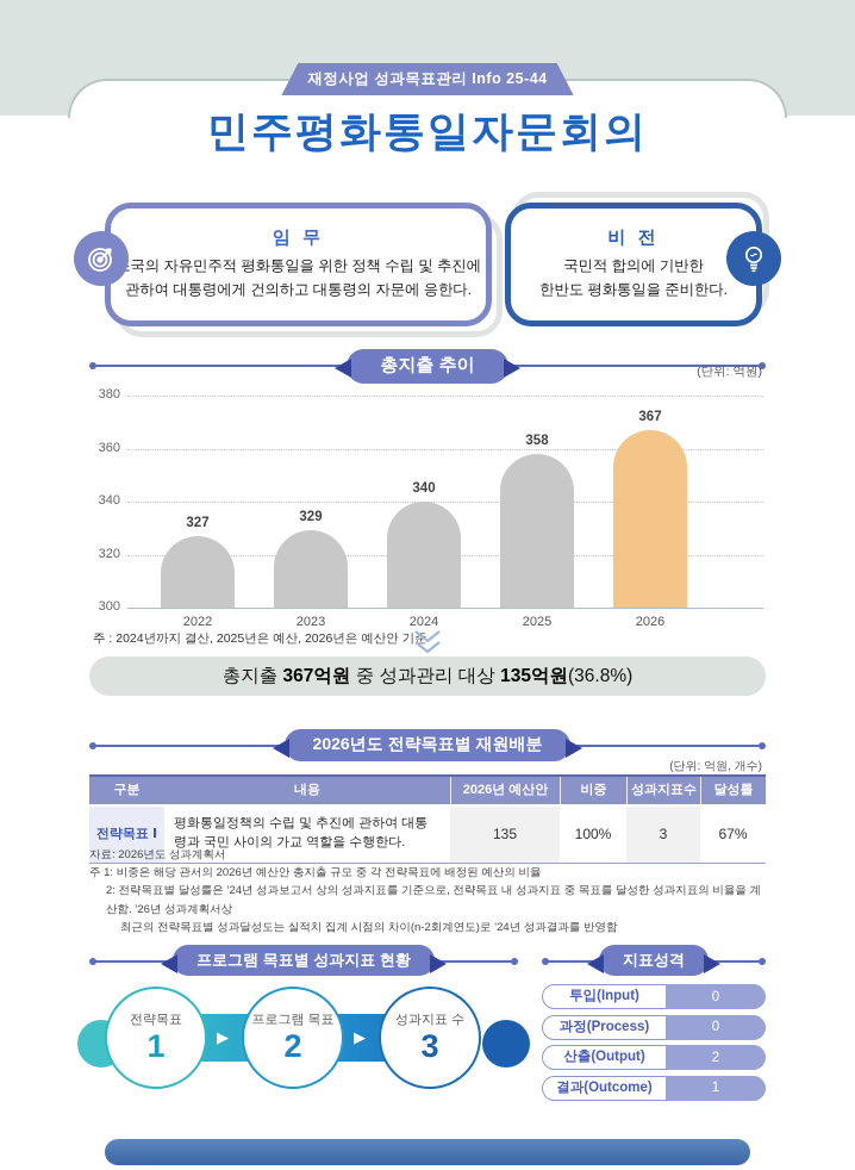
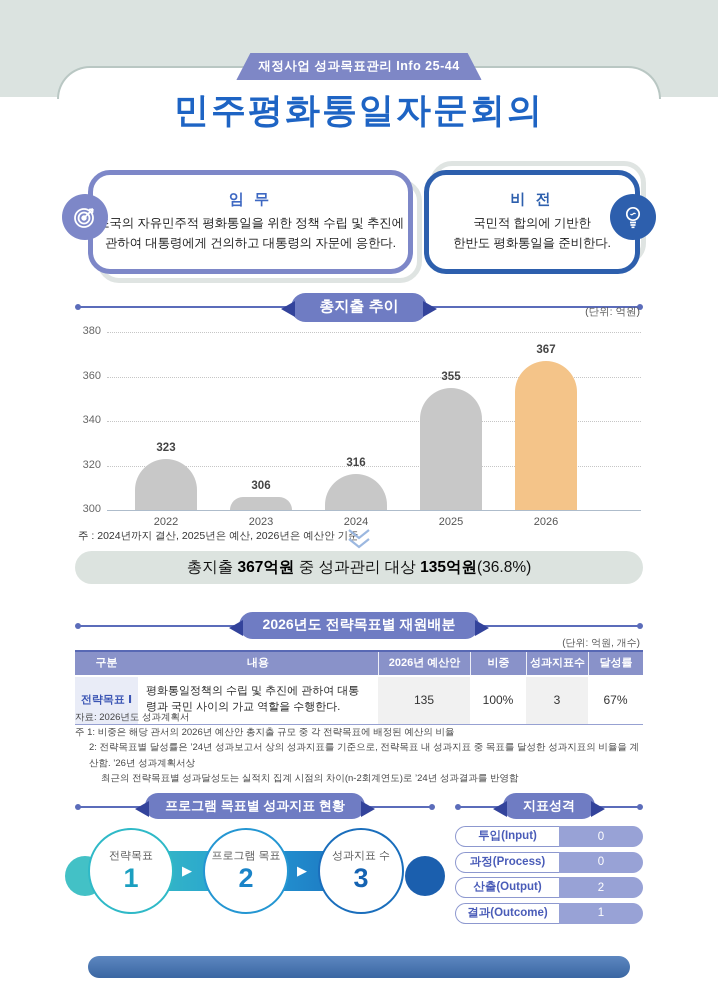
2022: 327 -> 323
2023: 329 -> 306
2024: 340 -> 316
2025: 358 -> 355
